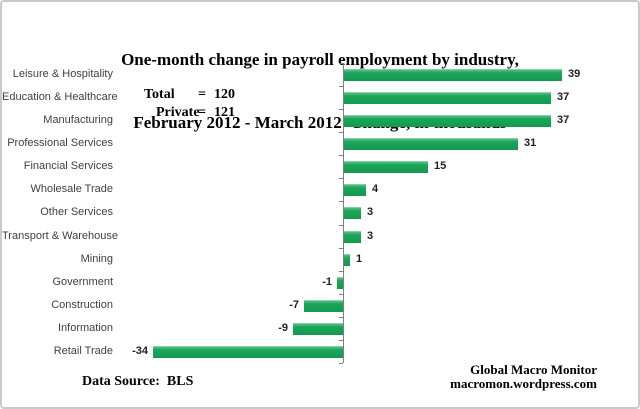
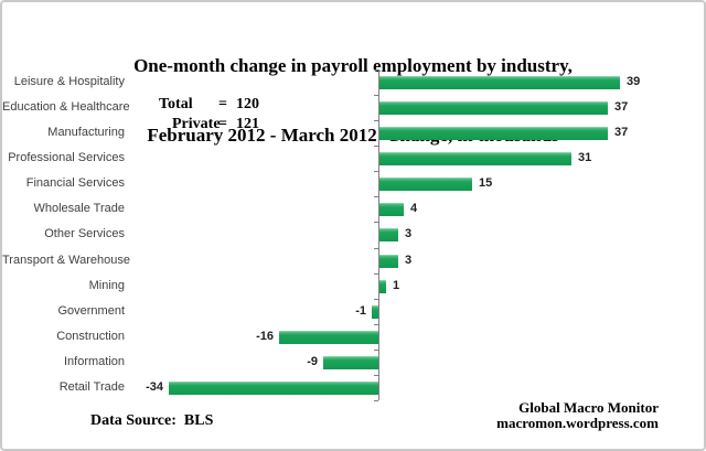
Construction: -7 -> -16
